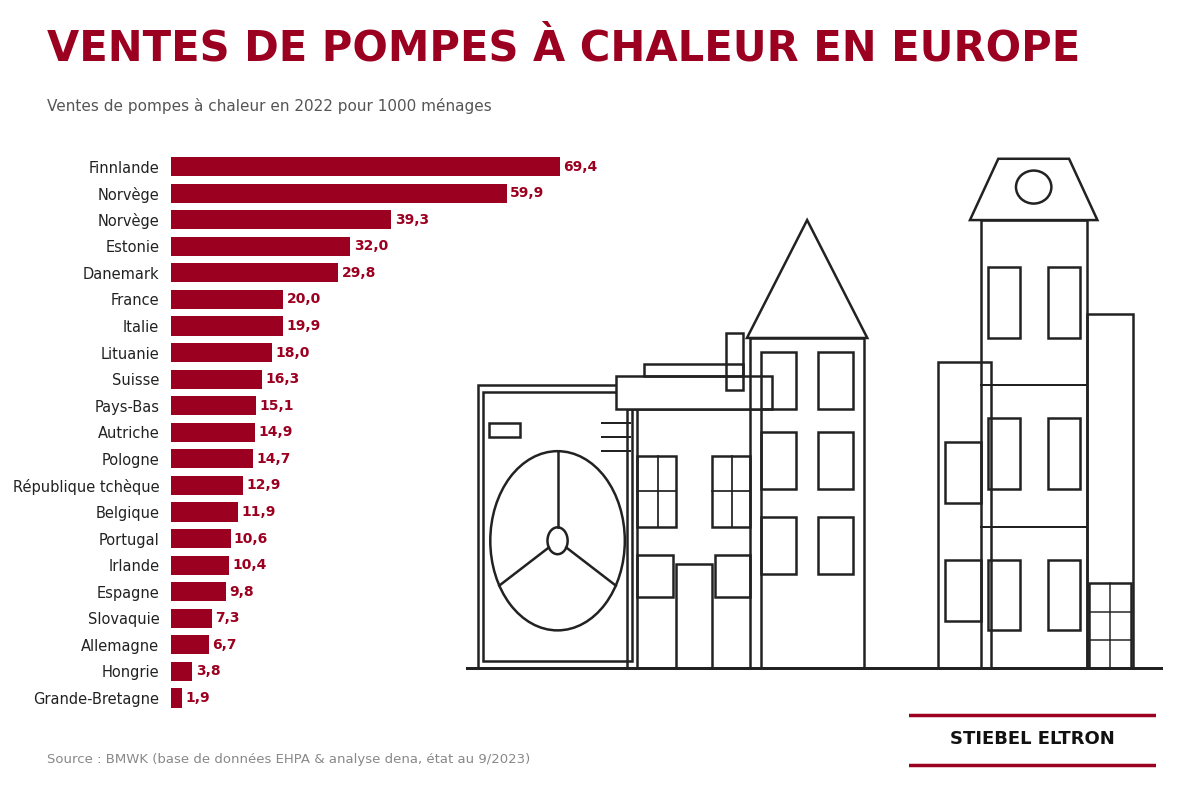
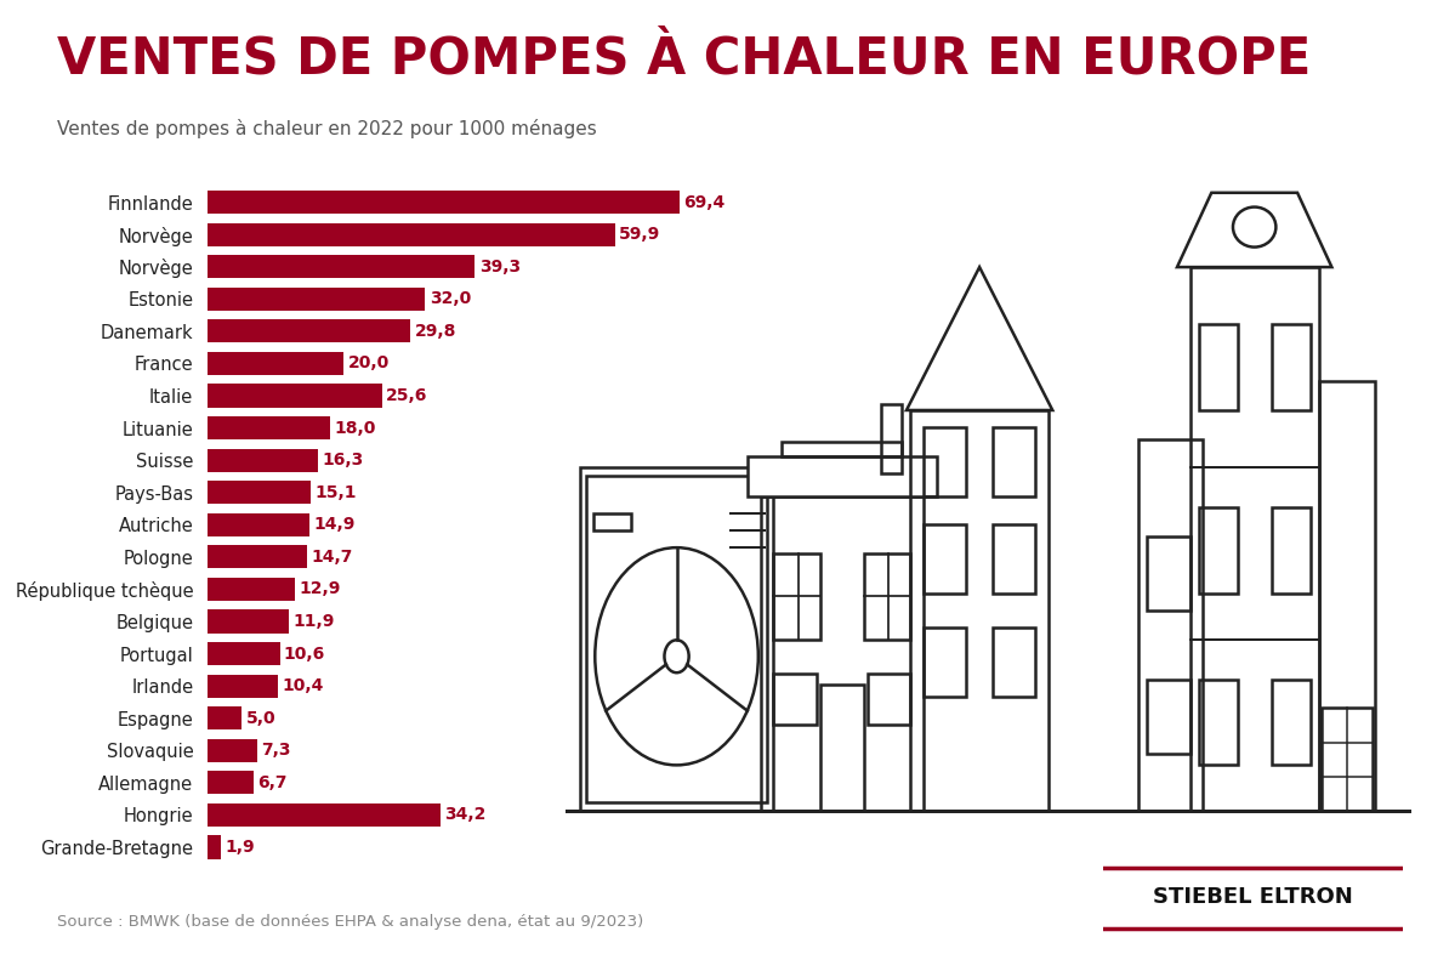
Italie: 19,9 -> 25,6
Espagne: 9,8 -> 5,0
Hongrie: 3,8 -> 34,2
